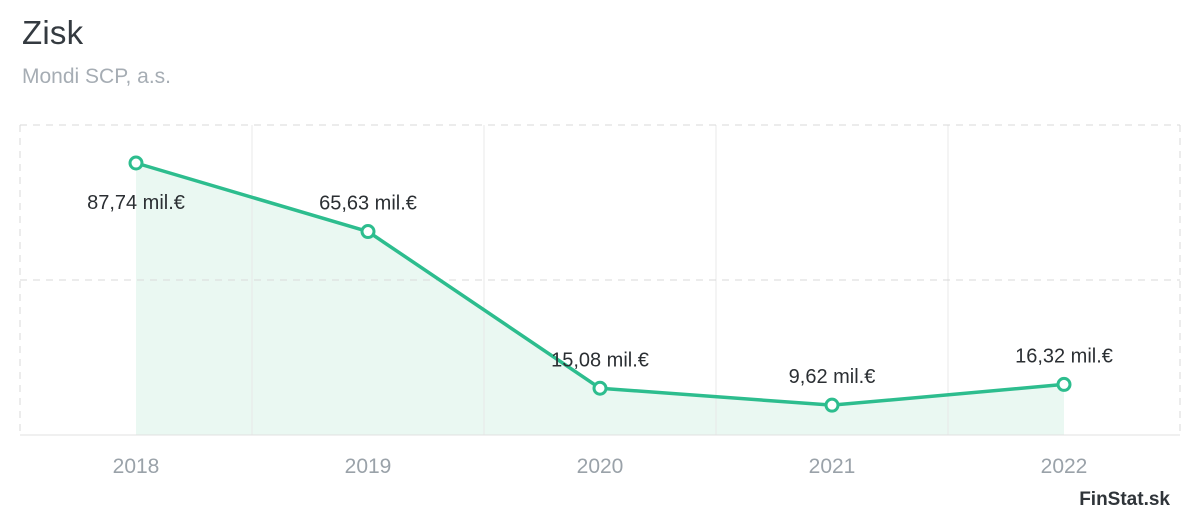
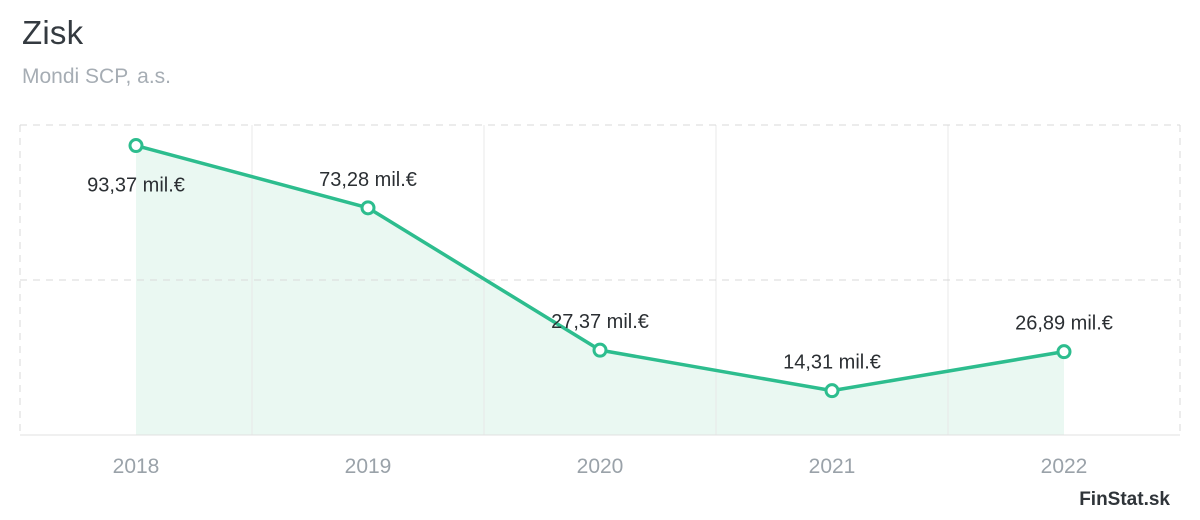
2018: 87,74 -> 93,37
2019: 65,63 -> 73,28
2020: 15,08 -> 27,37
2021: 9,62 -> 14,31
2022: 16,32 -> 26,89
